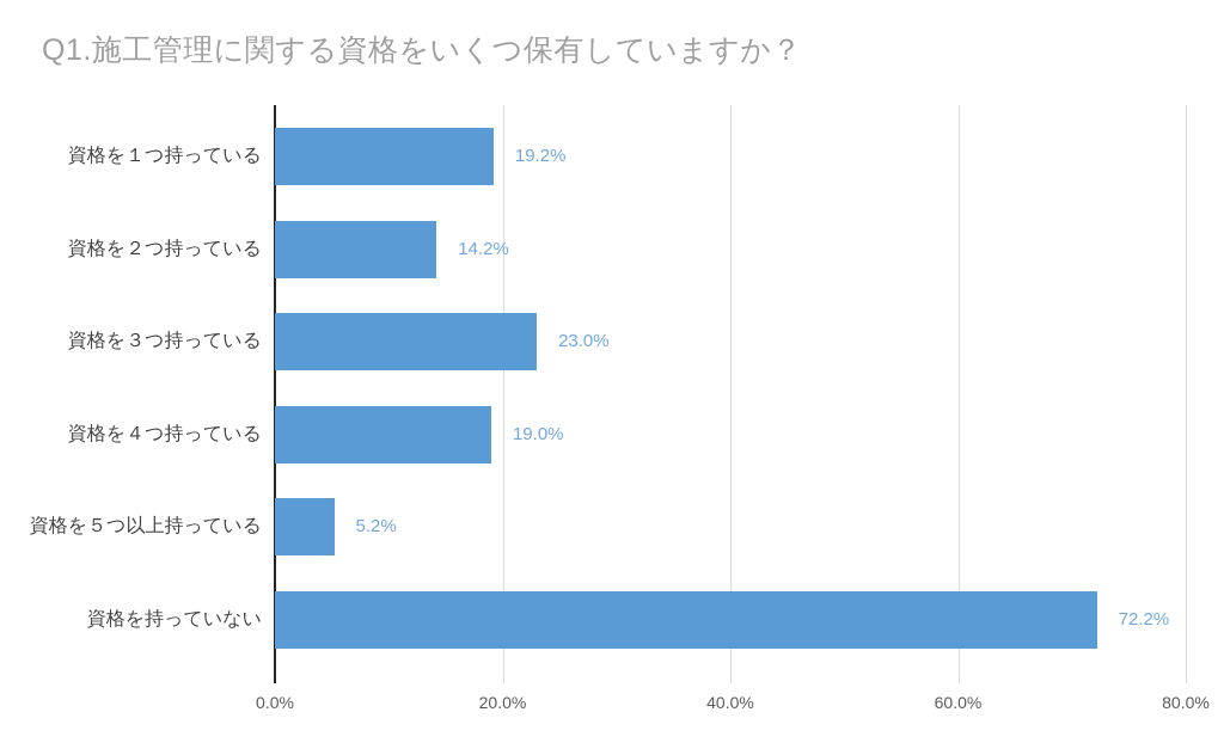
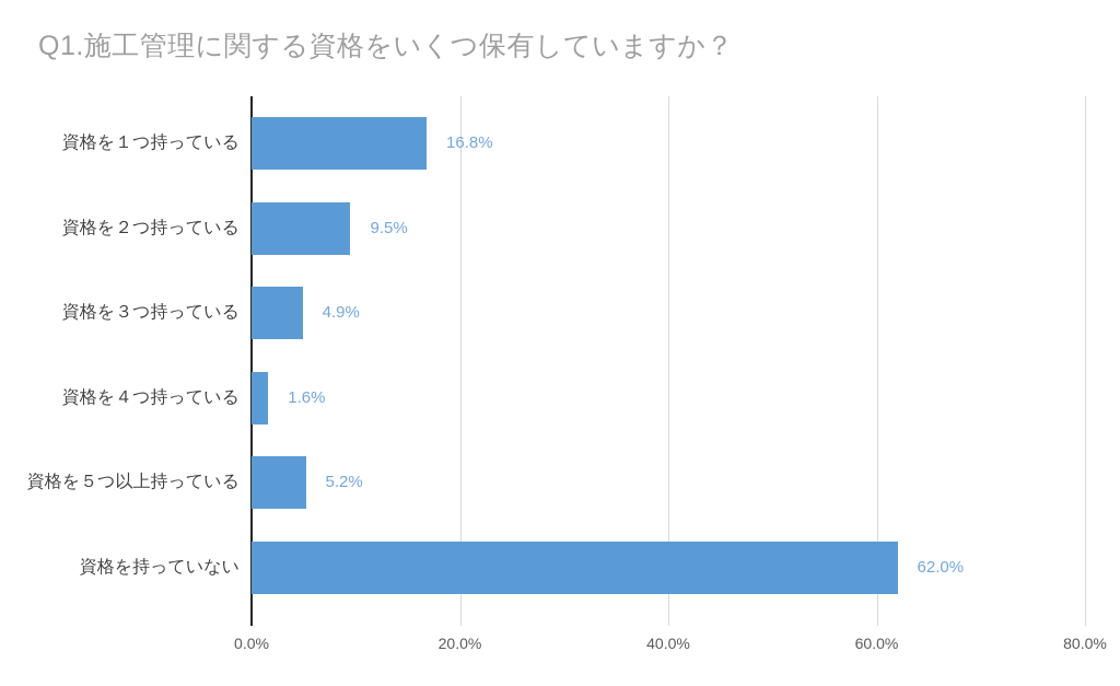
資格を１つ持っている: 19.2% -> 16.8%
資格を２つ持っている: 14.2% -> 9.5%
資格を３つ持っている: 23.0% -> 4.9%
資格を４つ持っている: 19.0% -> 1.6%
資格を持っていない: 72.2% -> 62.0%
